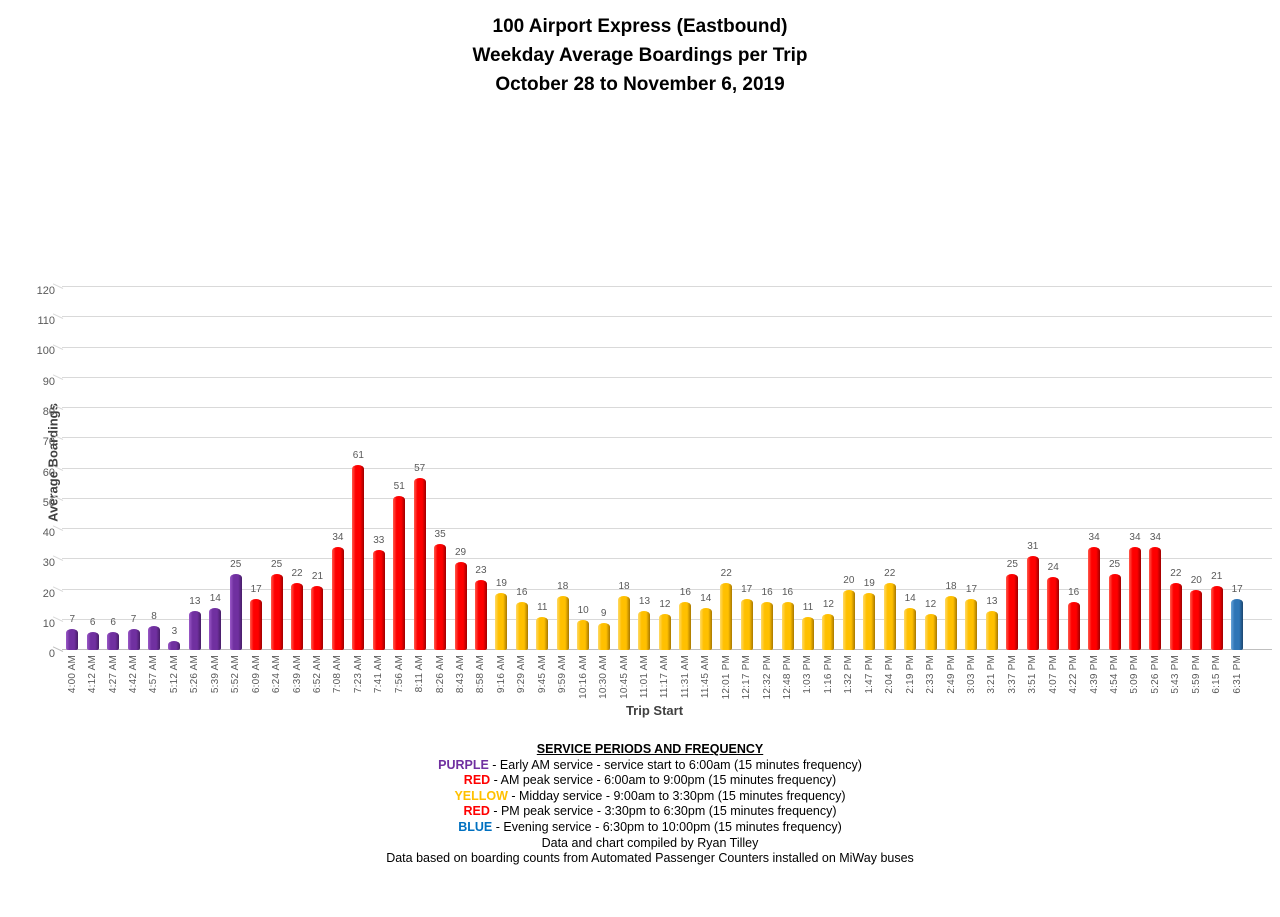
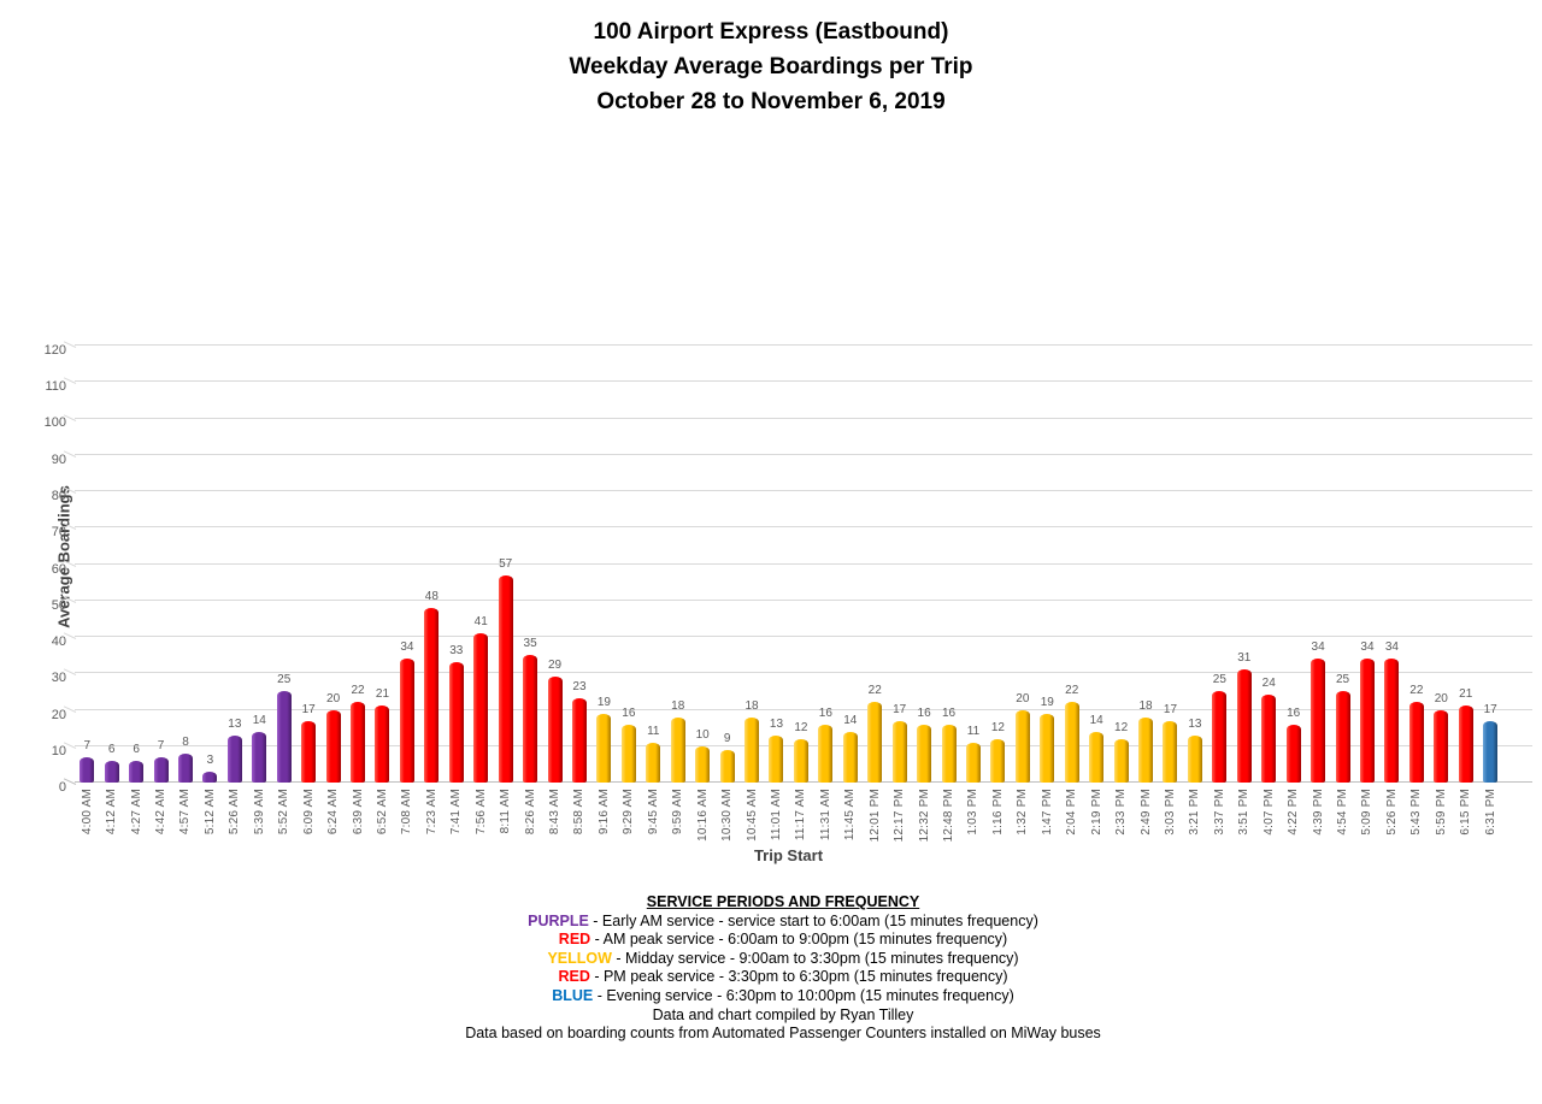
6:24 AM: 25 -> 20
7:23 AM: 61 -> 48
7:56 AM: 51 -> 41
